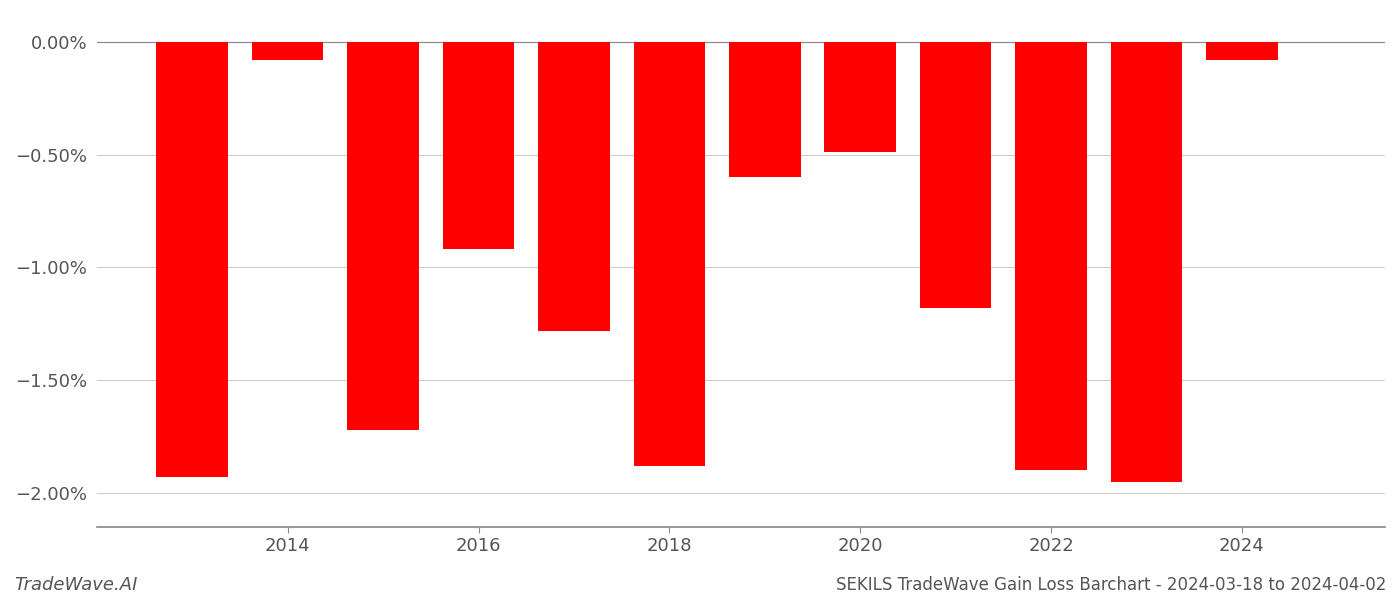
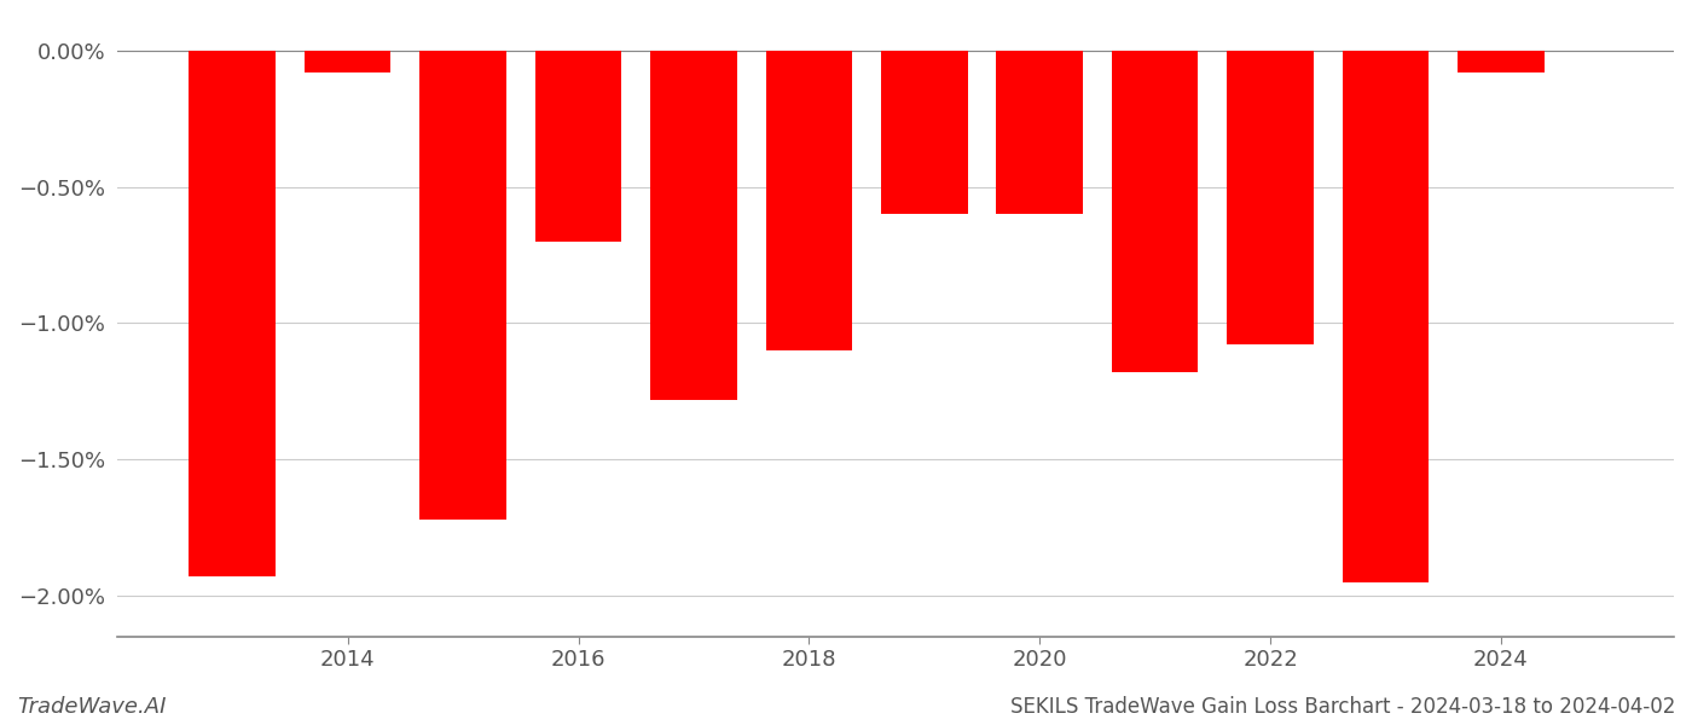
2016: -0.92% -> -0.70%
2018: -1.88% -> -1.10%
2020: -0.49% -> -0.60%
2022: -1.90% -> -1.08%
